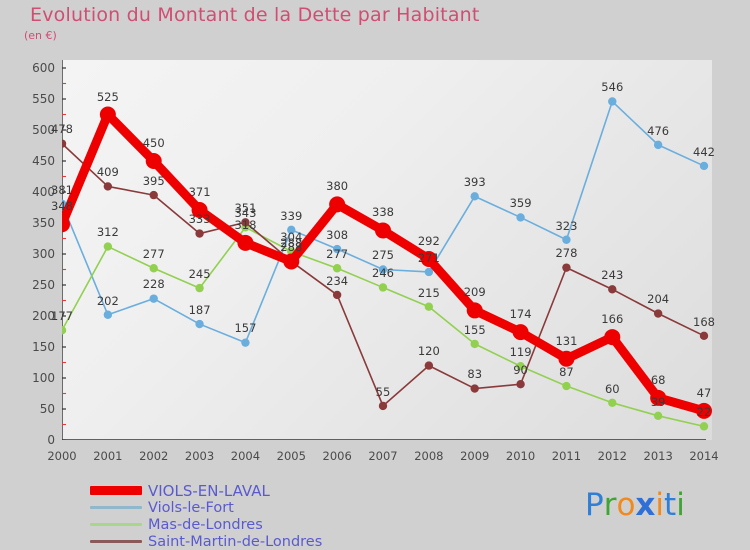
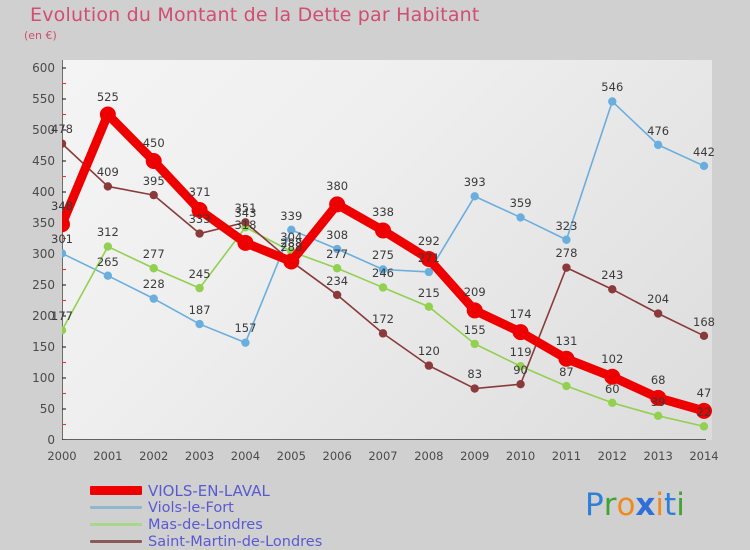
Viols-le-Fort/2000: 381 -> 301
Viols-le-Fort/2001: 202 -> 265
Saint-Martin-de-Londres/2007: 55 -> 172
VIOLS-EN-LAVAL/2012: 166 -> 102
